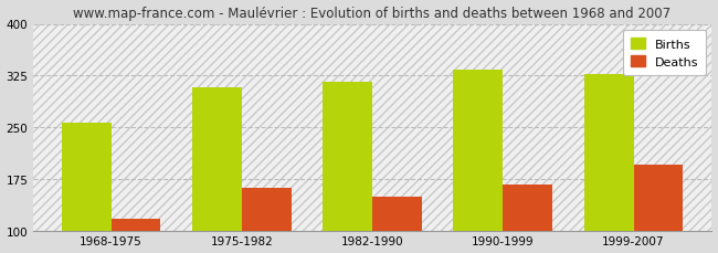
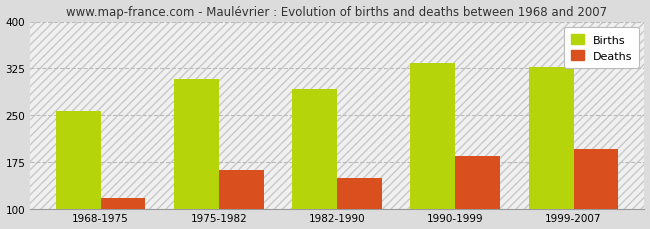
Births/1982-1990: 316 -> 292
Deaths/1990-1999: 168 -> 185
